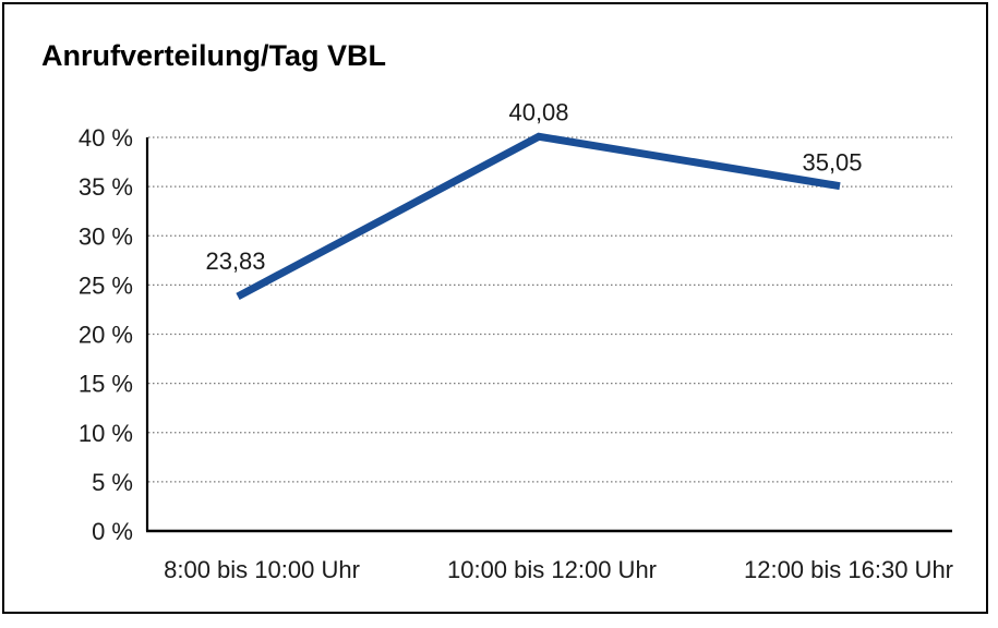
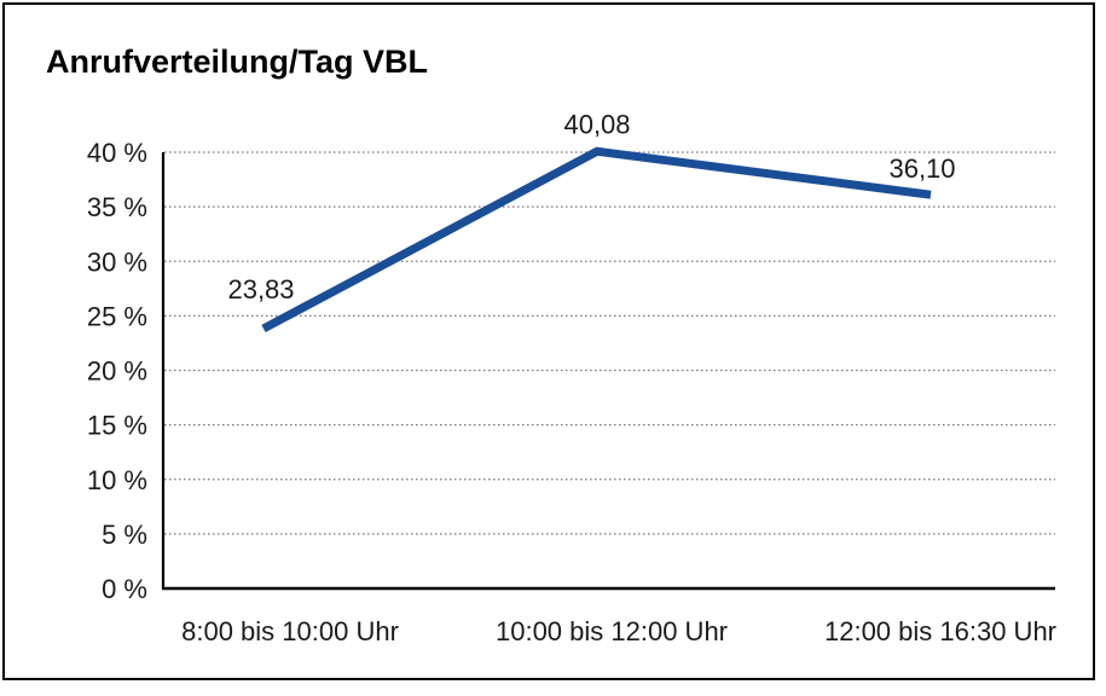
12:00 bis 16:30 Uhr: 35,05 -> 36,10
